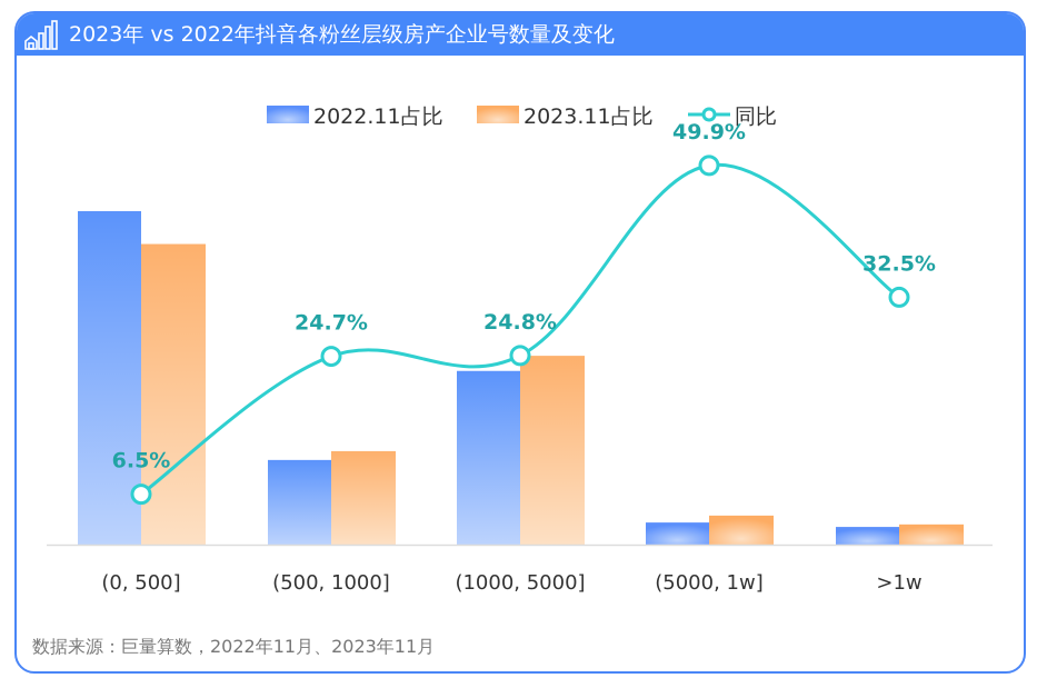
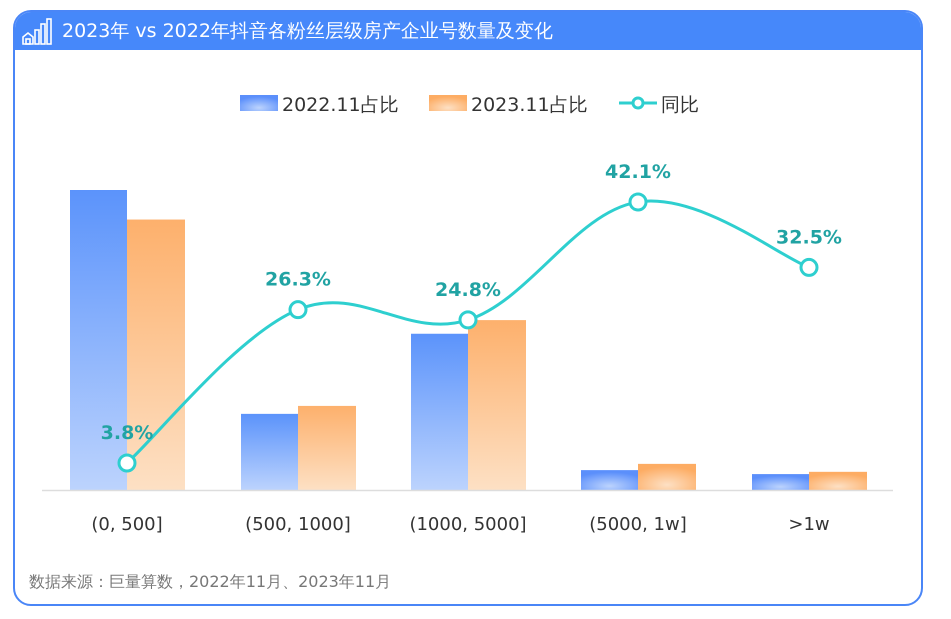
同比/(0, 500]: 6.5% -> 3.8%
同比/(500, 1000]: 24.7% -> 26.3%
同比/(5000, 1w]: 49.9% -> 42.1%
